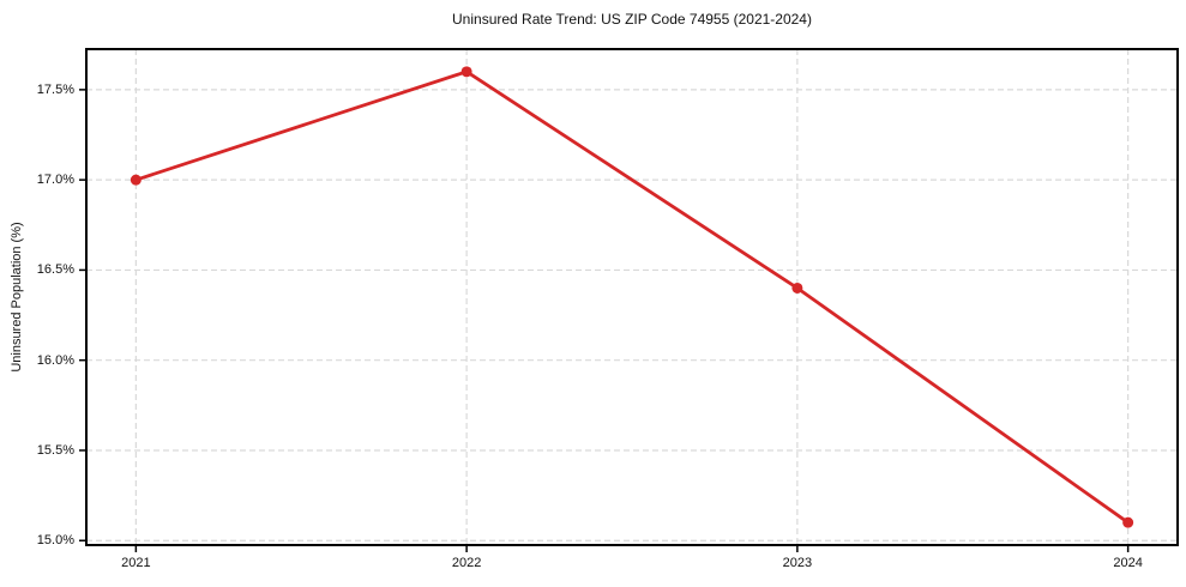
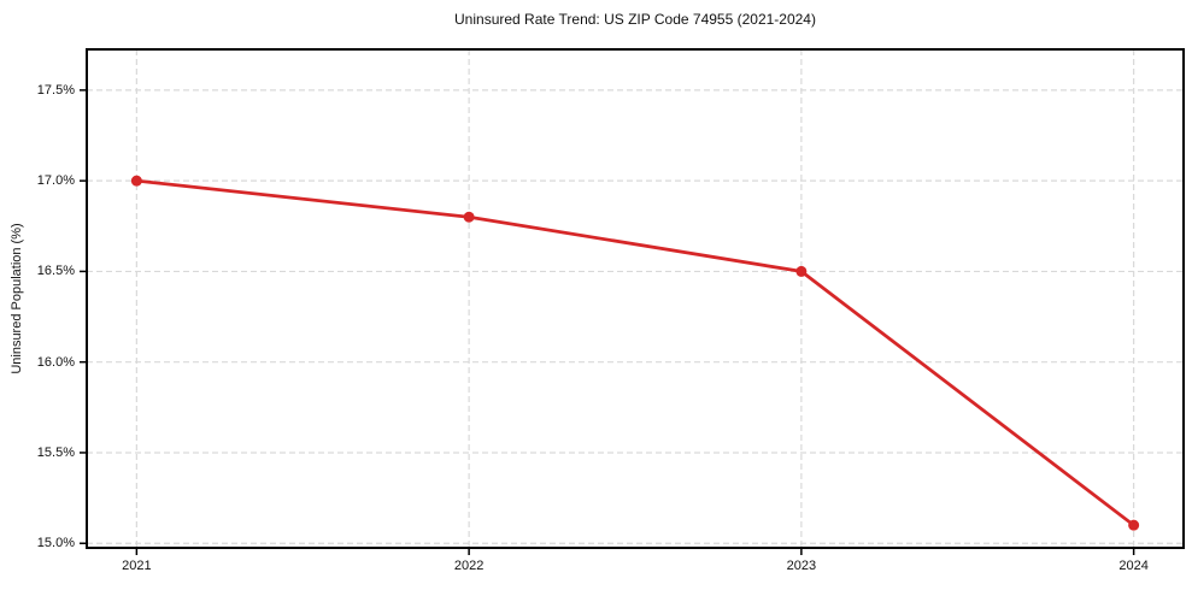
2022: 17.6% -> 16.8%
2023: 16.4% -> 16.5%
